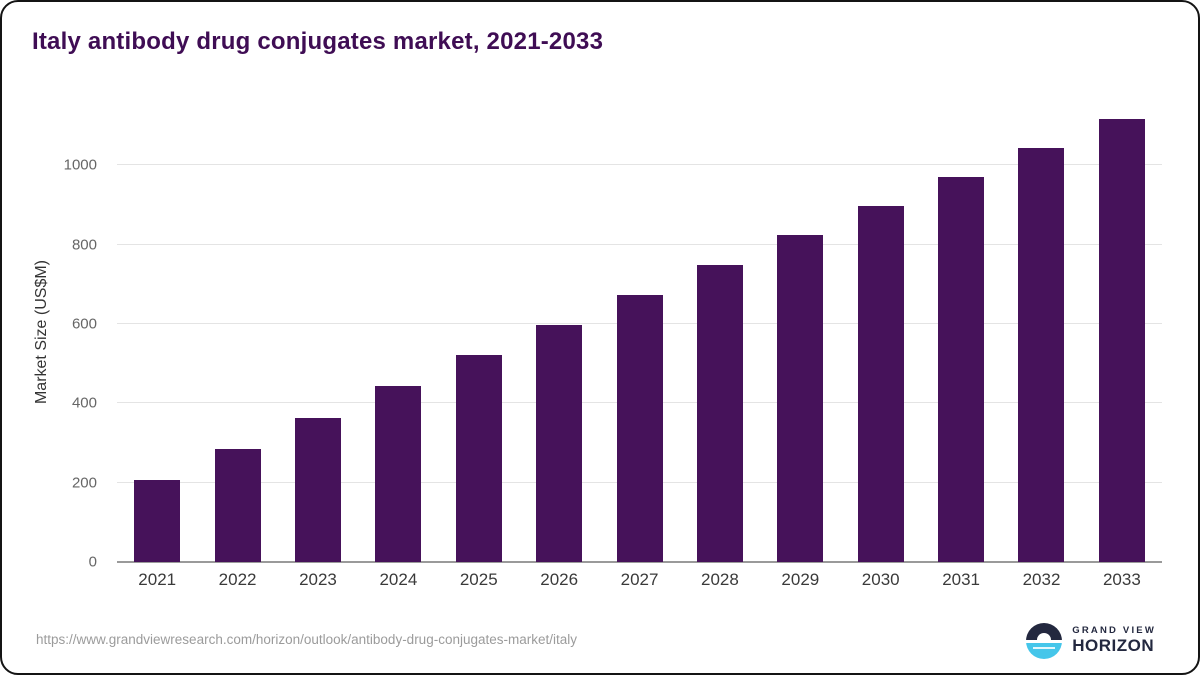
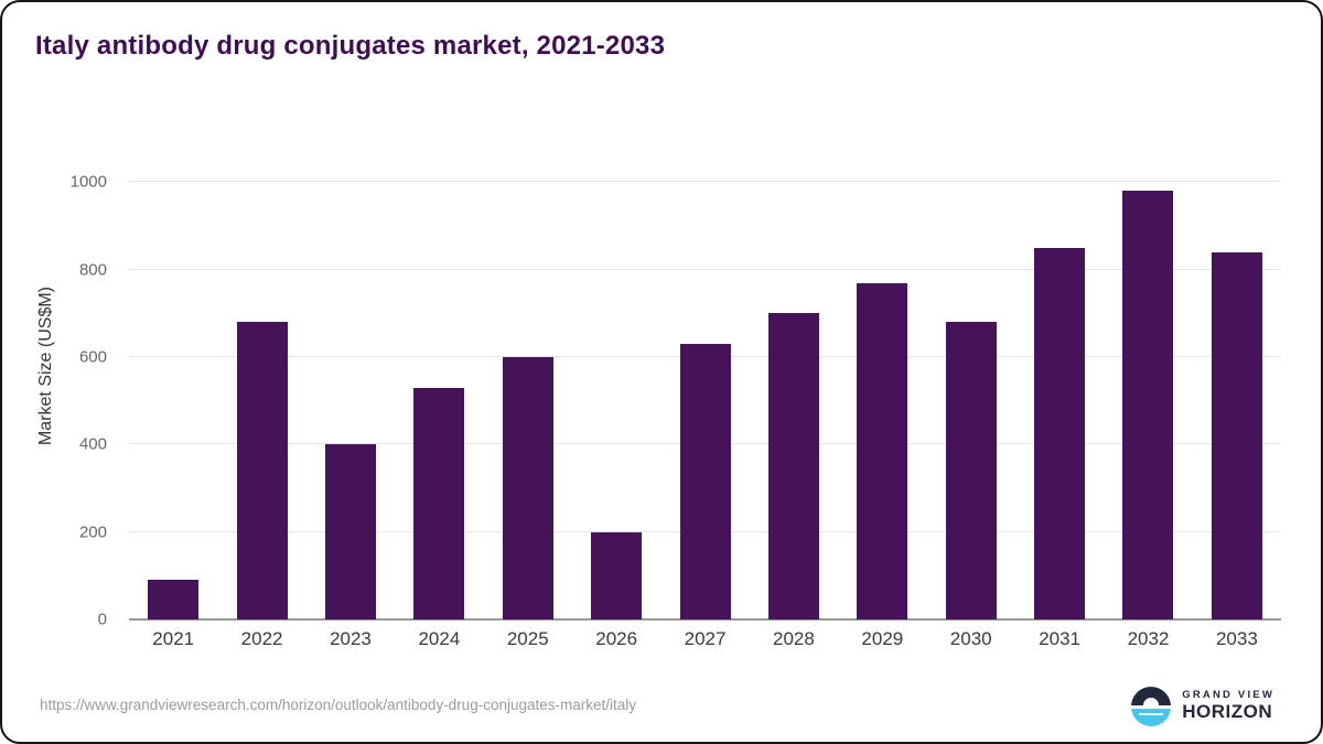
2021: 210 -> 90
2022: 290 -> 680
2023: 360 -> 400
2024: 440 -> 530
2025: 520 -> 600
2026: 600 -> 200
2027: 670 -> 630
2028: 750 -> 700
2029: 820 -> 770
2030: 900 -> 680
2031: 970 -> 850
2032: 1040 -> 980
2033: 1120 -> 840
